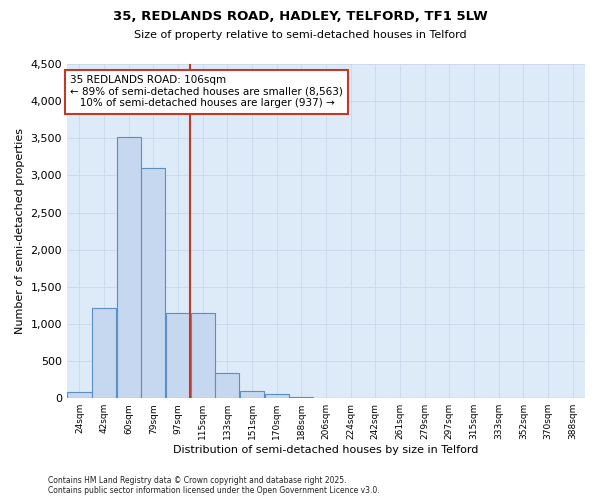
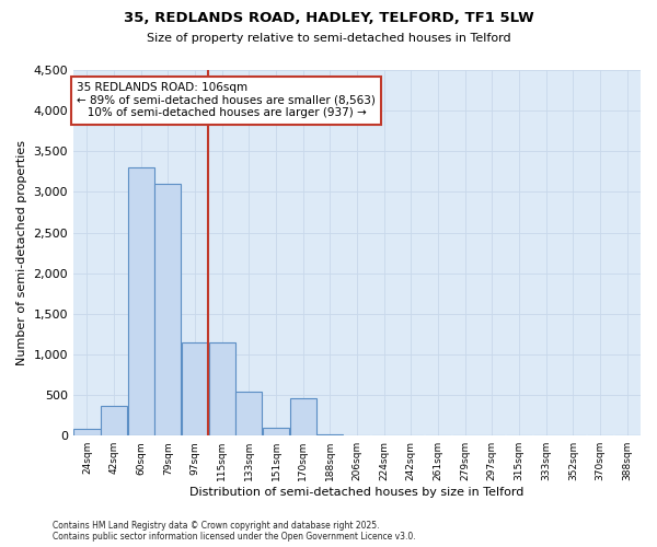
42sqm: 1,220 -> 360
60sqm: 3,520 -> 3,300
133sqm: 340 -> 540
170sqm: 60 -> 460
